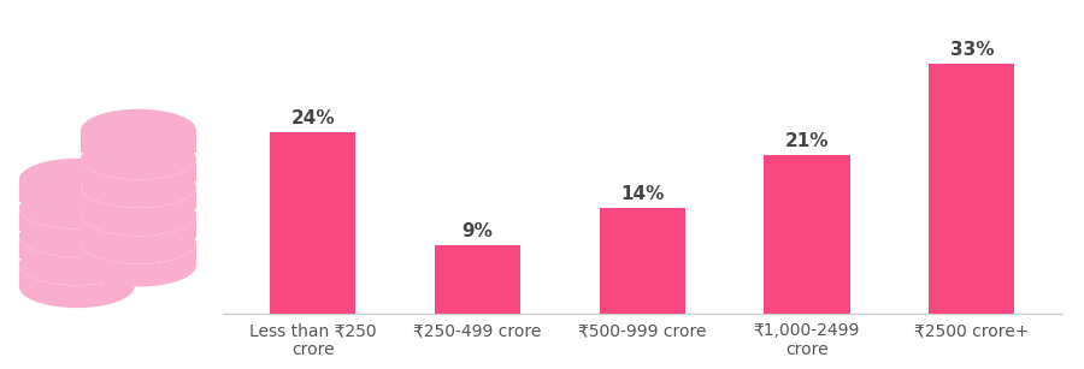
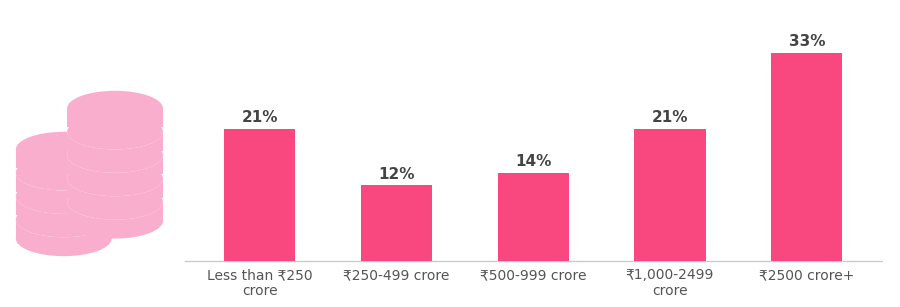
Less than ₹250 crore: 24% -> 21%
₹250-499 crore: 9% -> 12%
